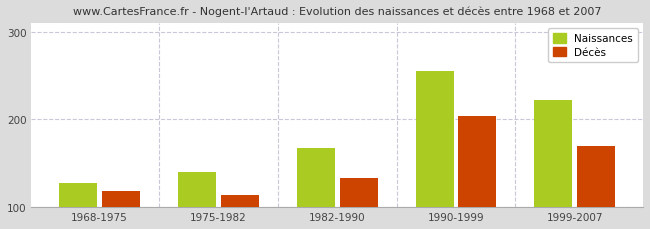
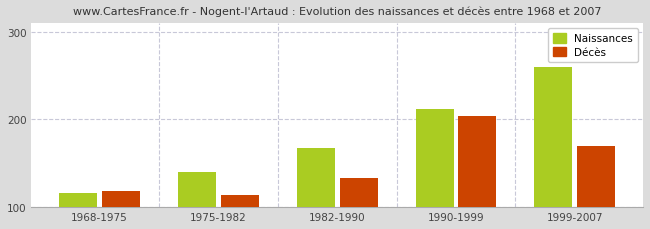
Naissances/1968-1975: 128 -> 116
Naissances/1990-1999: 255 -> 212
Naissances/1999-2007: 222 -> 260
